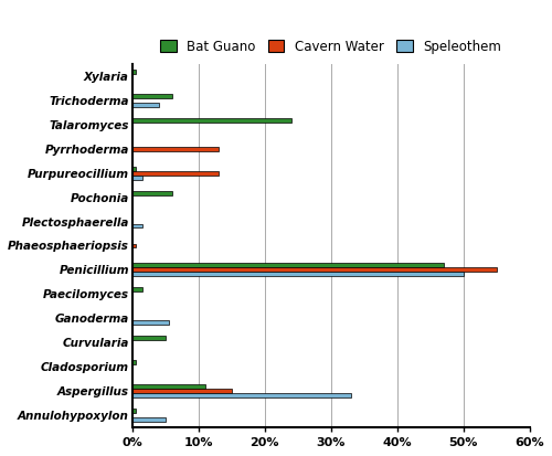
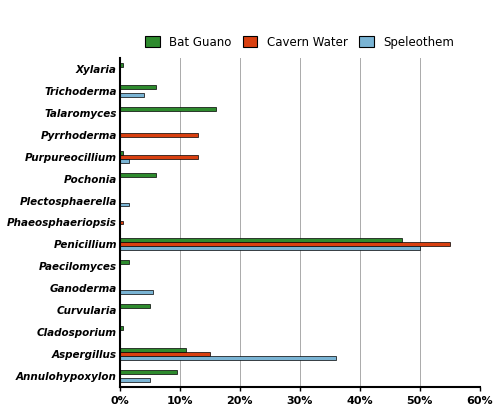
Bat Guano/Talaromyces: 24.0% -> 16.0%
Speleothem/Aspergillus: 33.0% -> 36.0%
Bat Guano/Annulohypoxylon: 0.5% -> 9.6%
